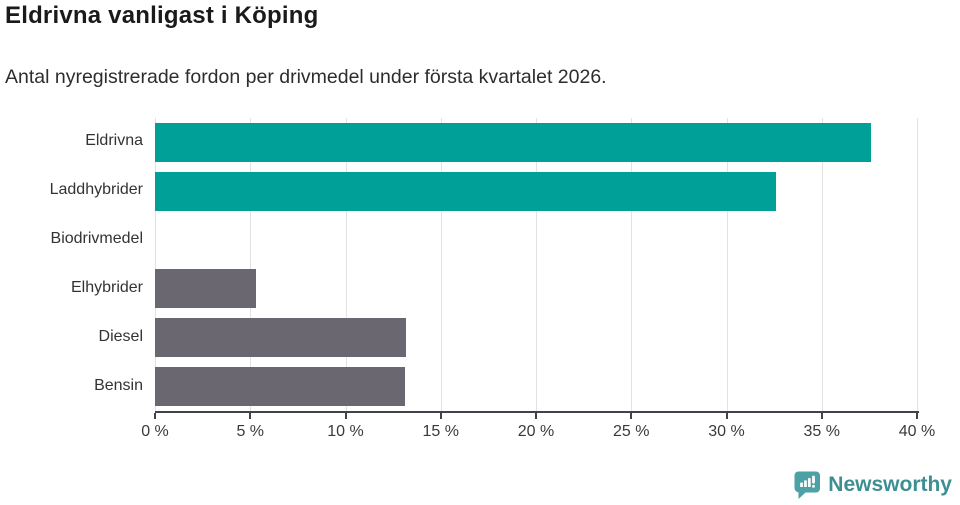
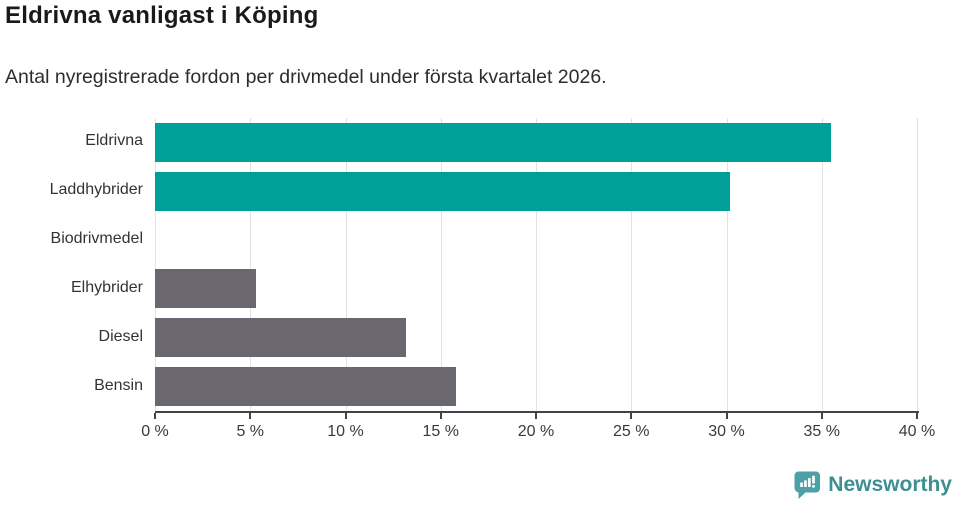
Eldrivna: 37.6% -> 35.5%
Laddhybrider: 32.6% -> 30.2%
Bensin: 13.1% -> 15.8%
